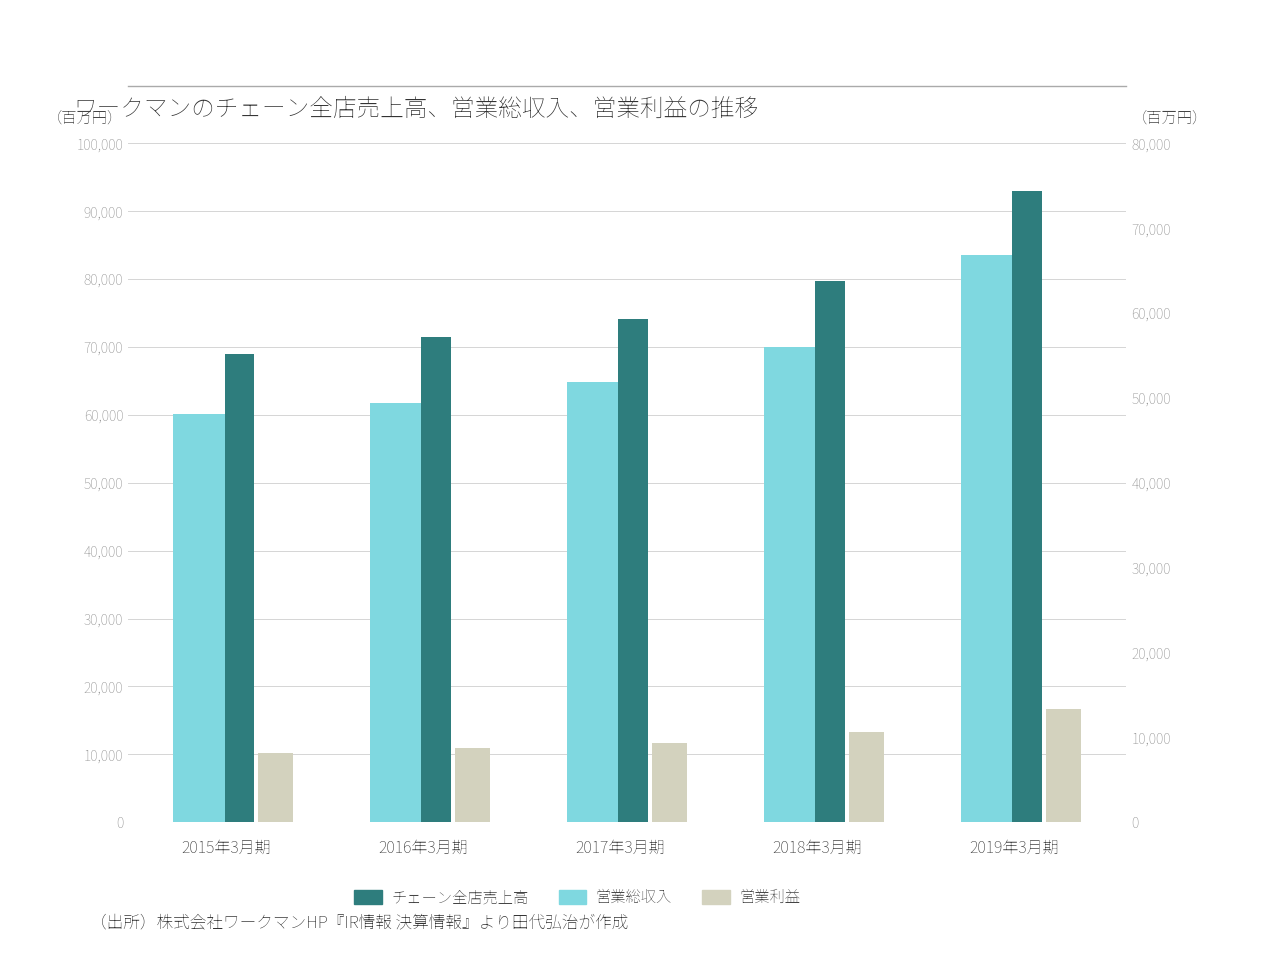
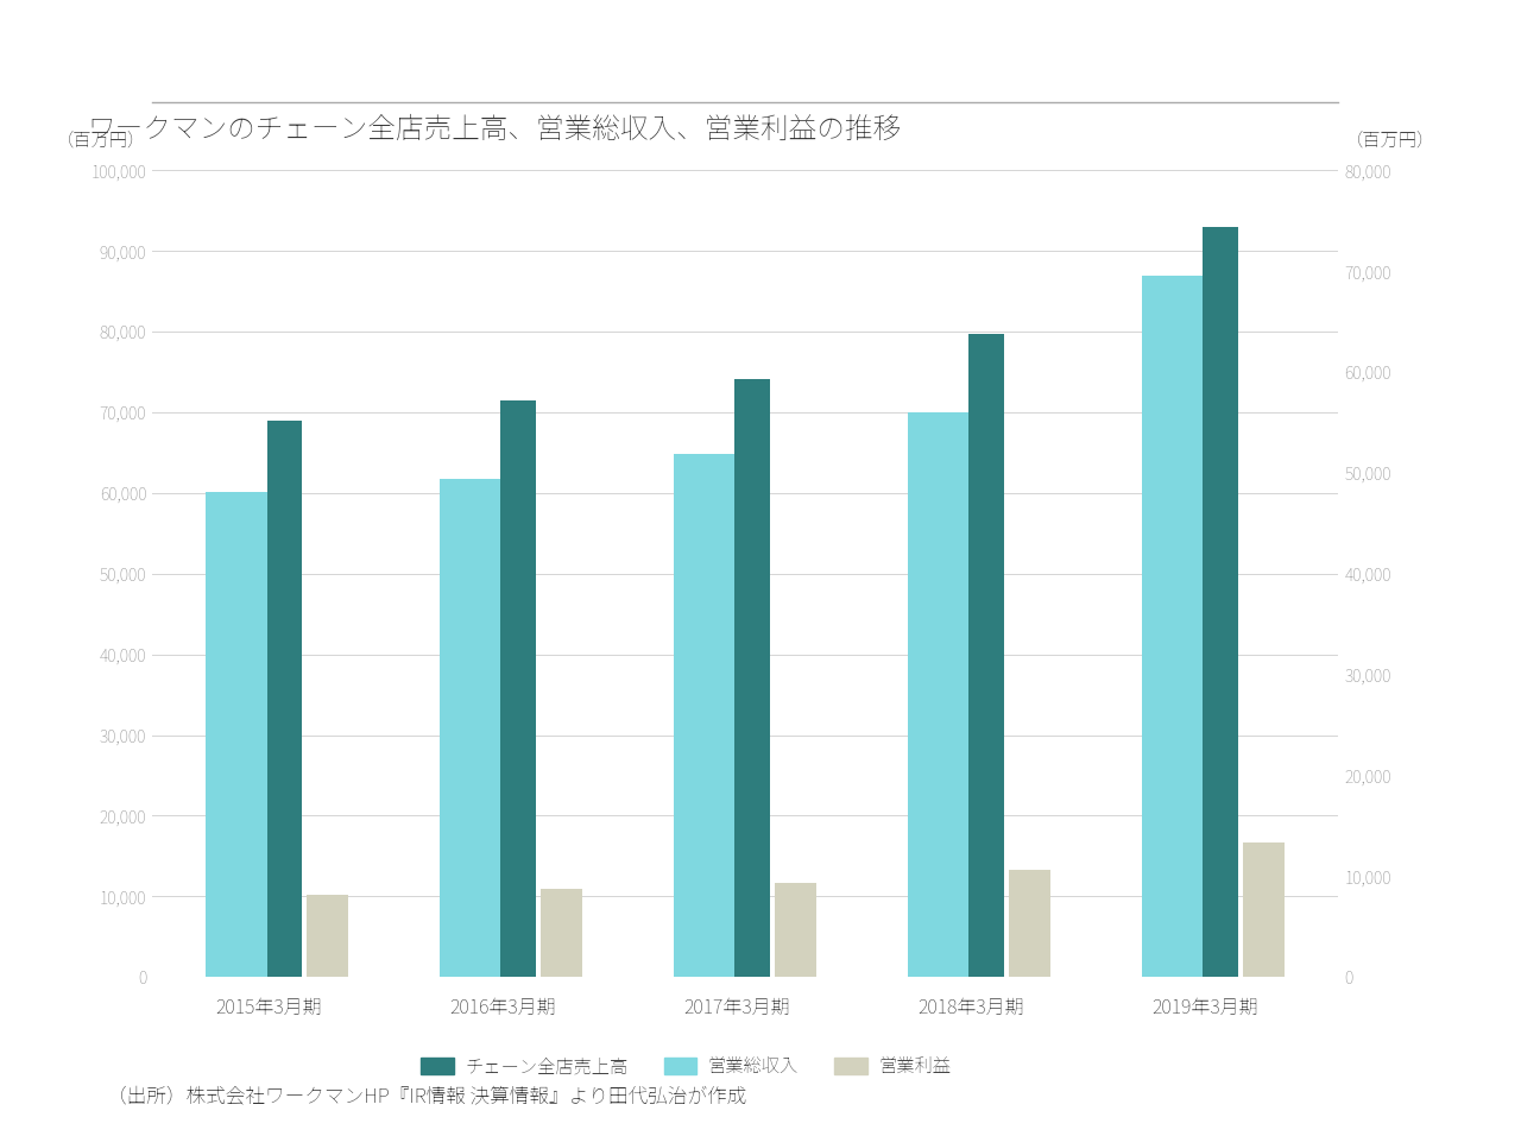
営業総収入/2019年3月期: 83,500 -> 87,000
